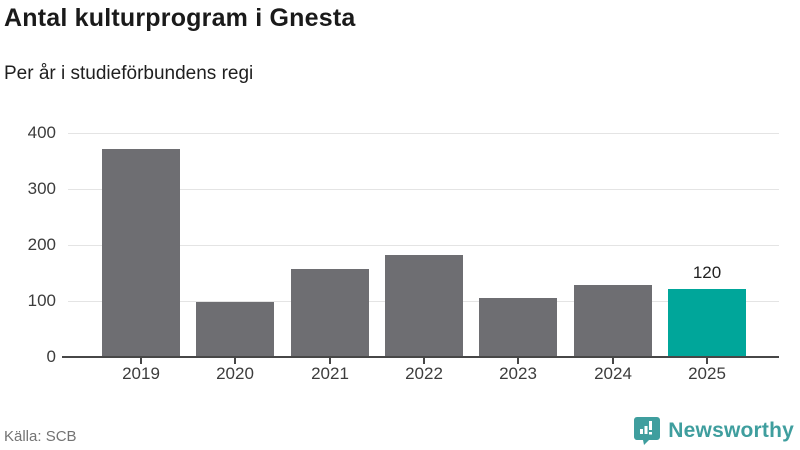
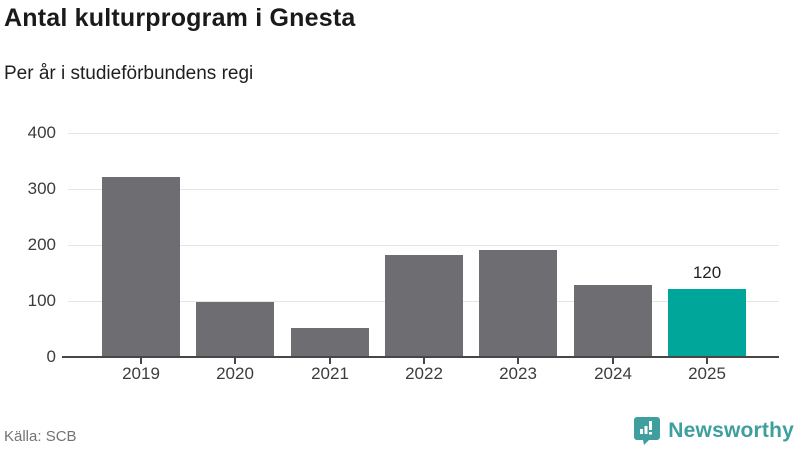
2019: 370 -> 320
2021: 160 -> 50
2023: 100 -> 190
